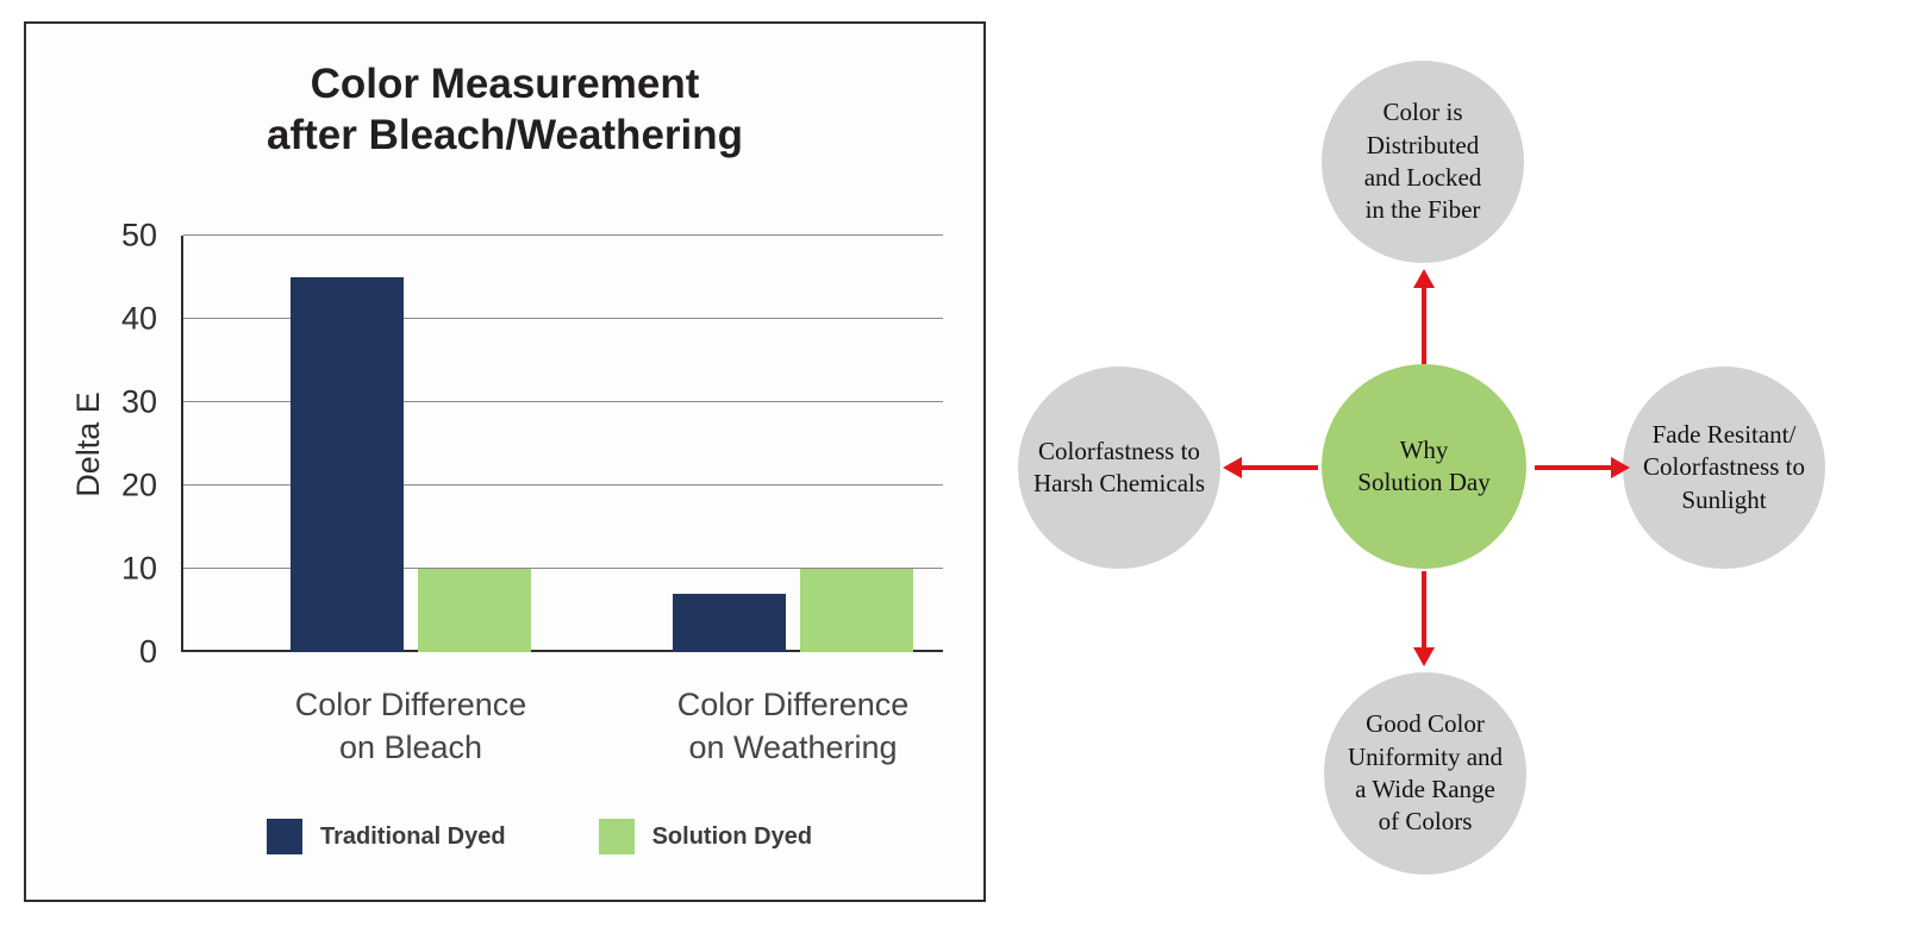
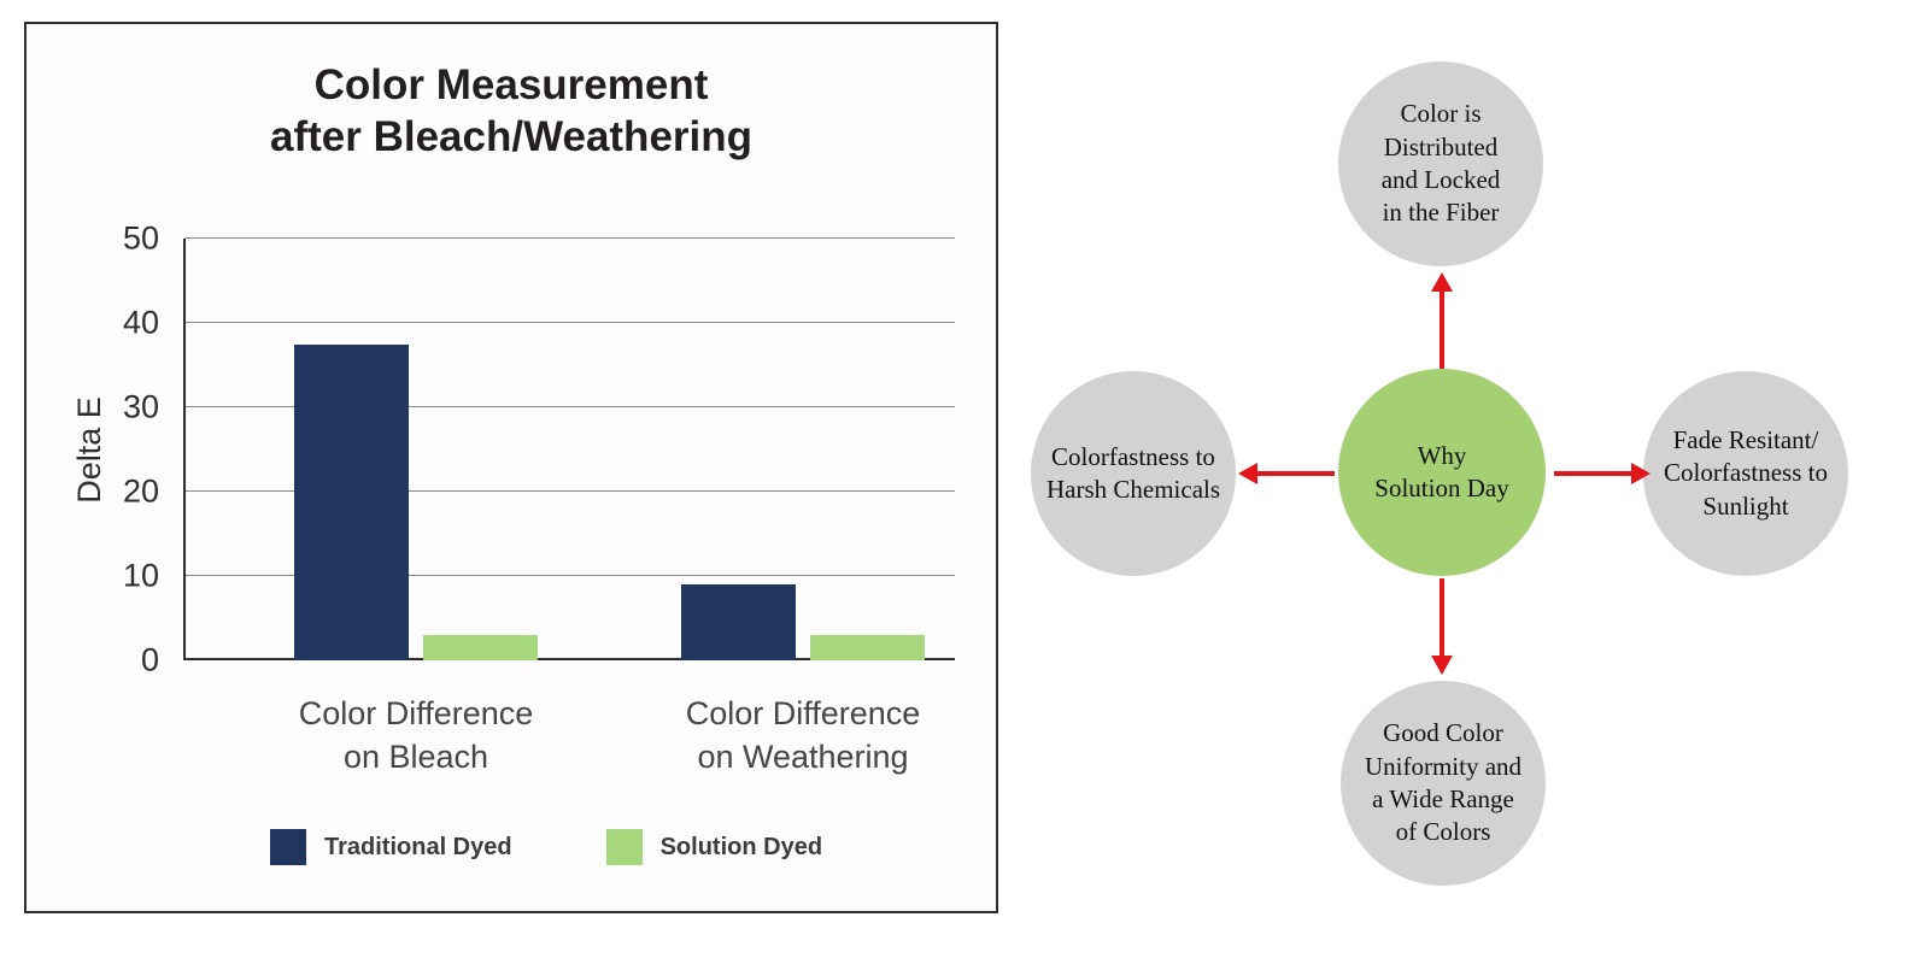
Traditional Dyed/Color Difference on Bleach: 45 -> 38
Solution Dyed/Color Difference on Bleach: 10 -> 3
Traditional Dyed/Color Difference on Weathering: 7 -> 9
Solution Dyed/Color Difference on Weathering: 10 -> 3
